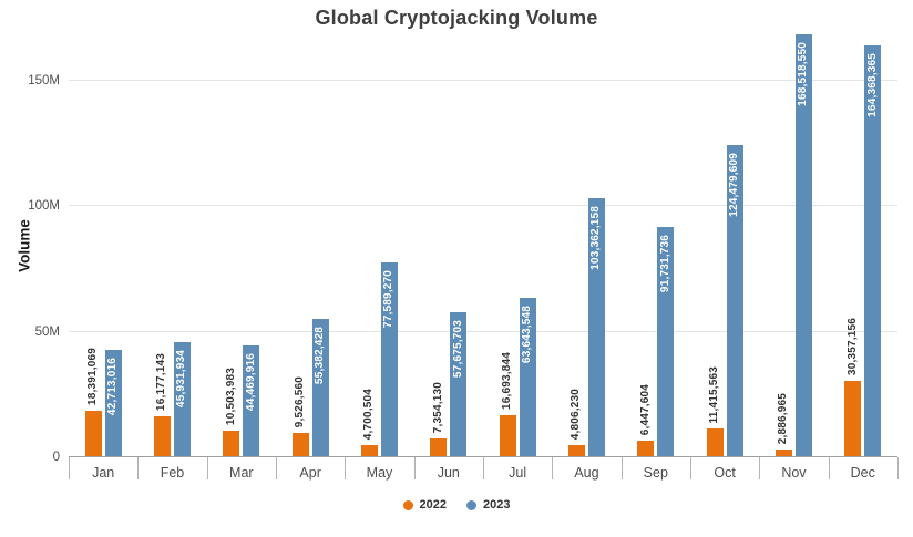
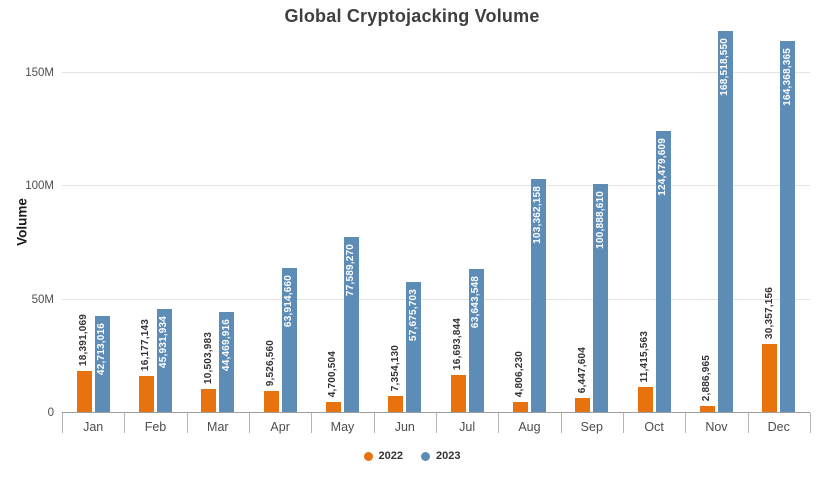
2023/Apr: 55,382,428 -> 63,914,660
2023/Sep: 91,731,736 -> 100,888,610
